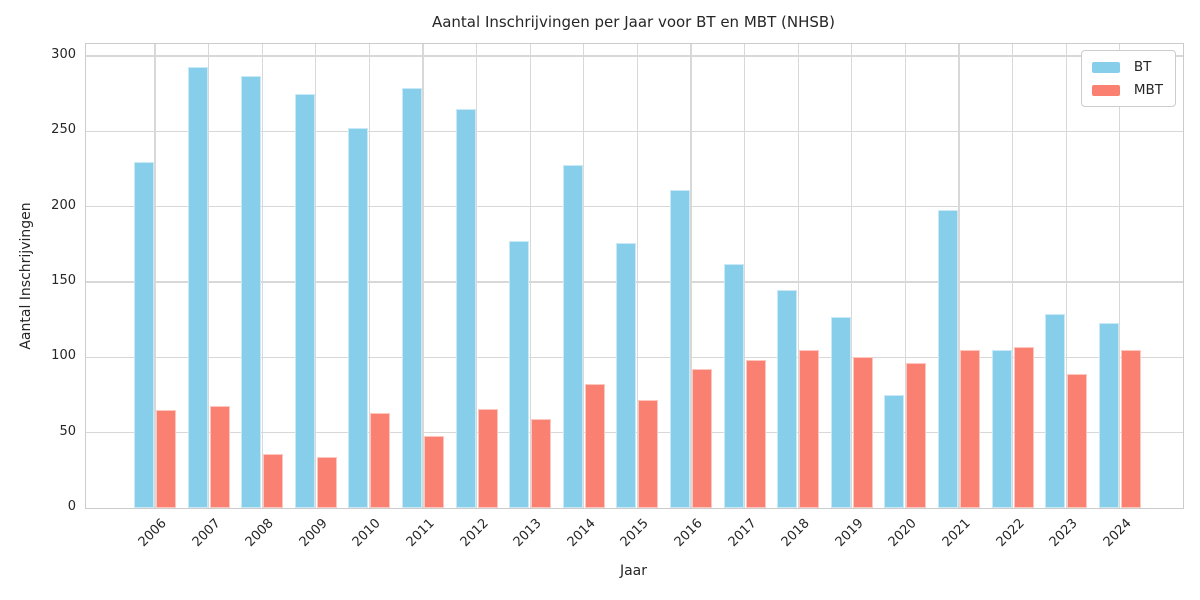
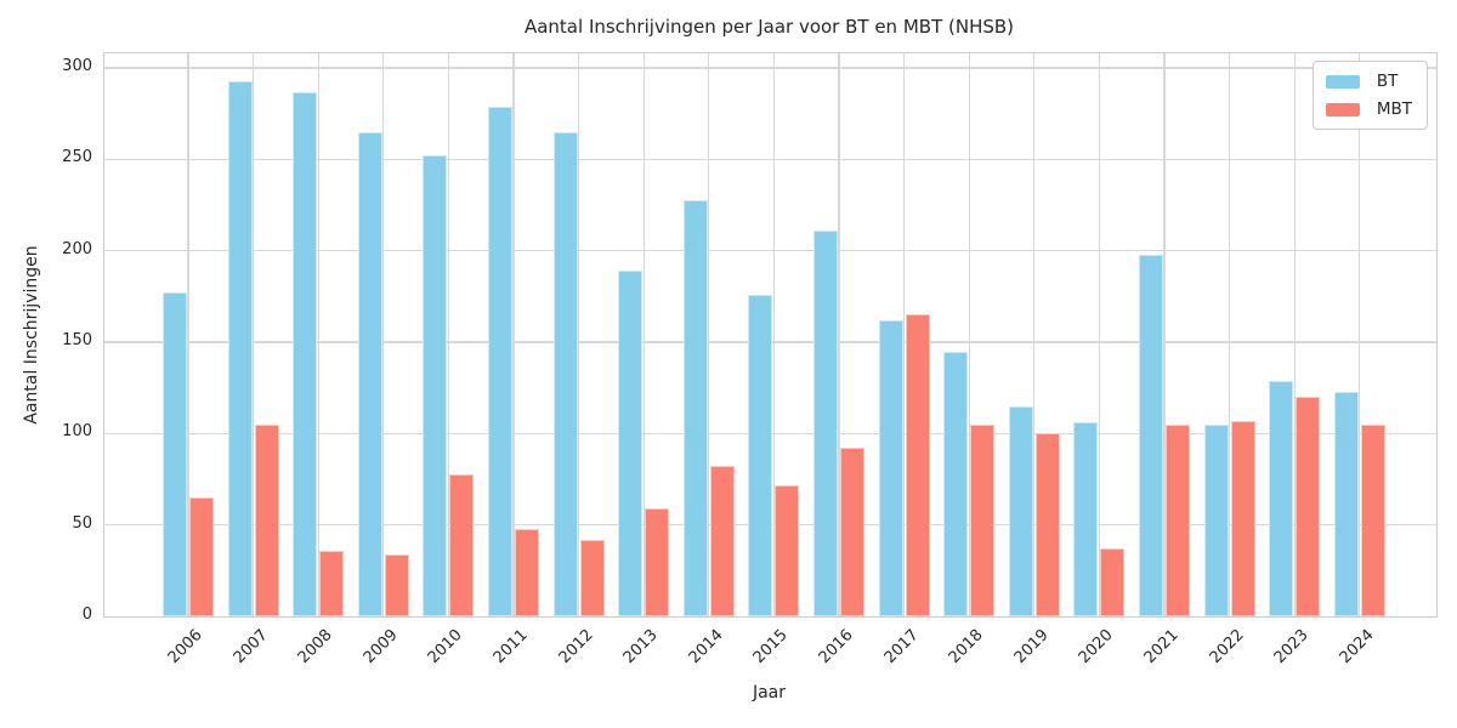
BT/2006: 230 -> 177
MBT/2007: 68 -> 105
BT/2009: 275 -> 265
MBT/2010: 63 -> 78
MBT/2012: 66 -> 42
BT/2013: 177 -> 189
MBT/2017: 98 -> 165
BT/2019: 127 -> 115
BT/2020: 75 -> 106
MBT/2020: 96 -> 37
MBT/2023: 89 -> 120
